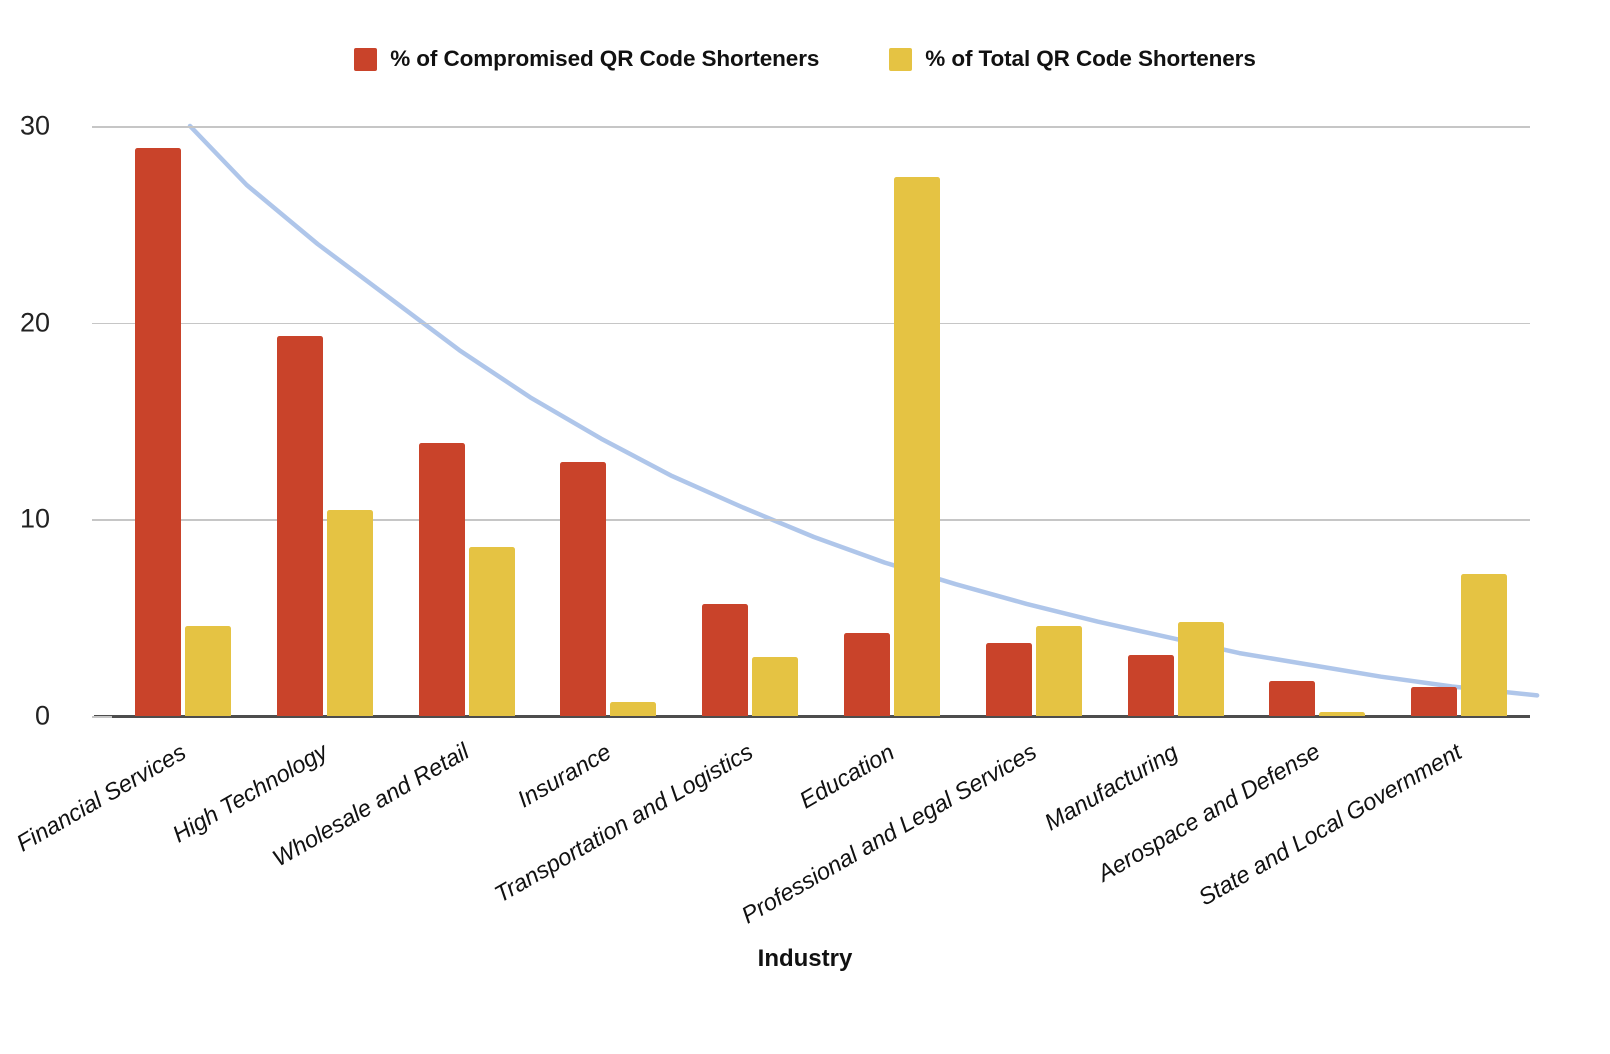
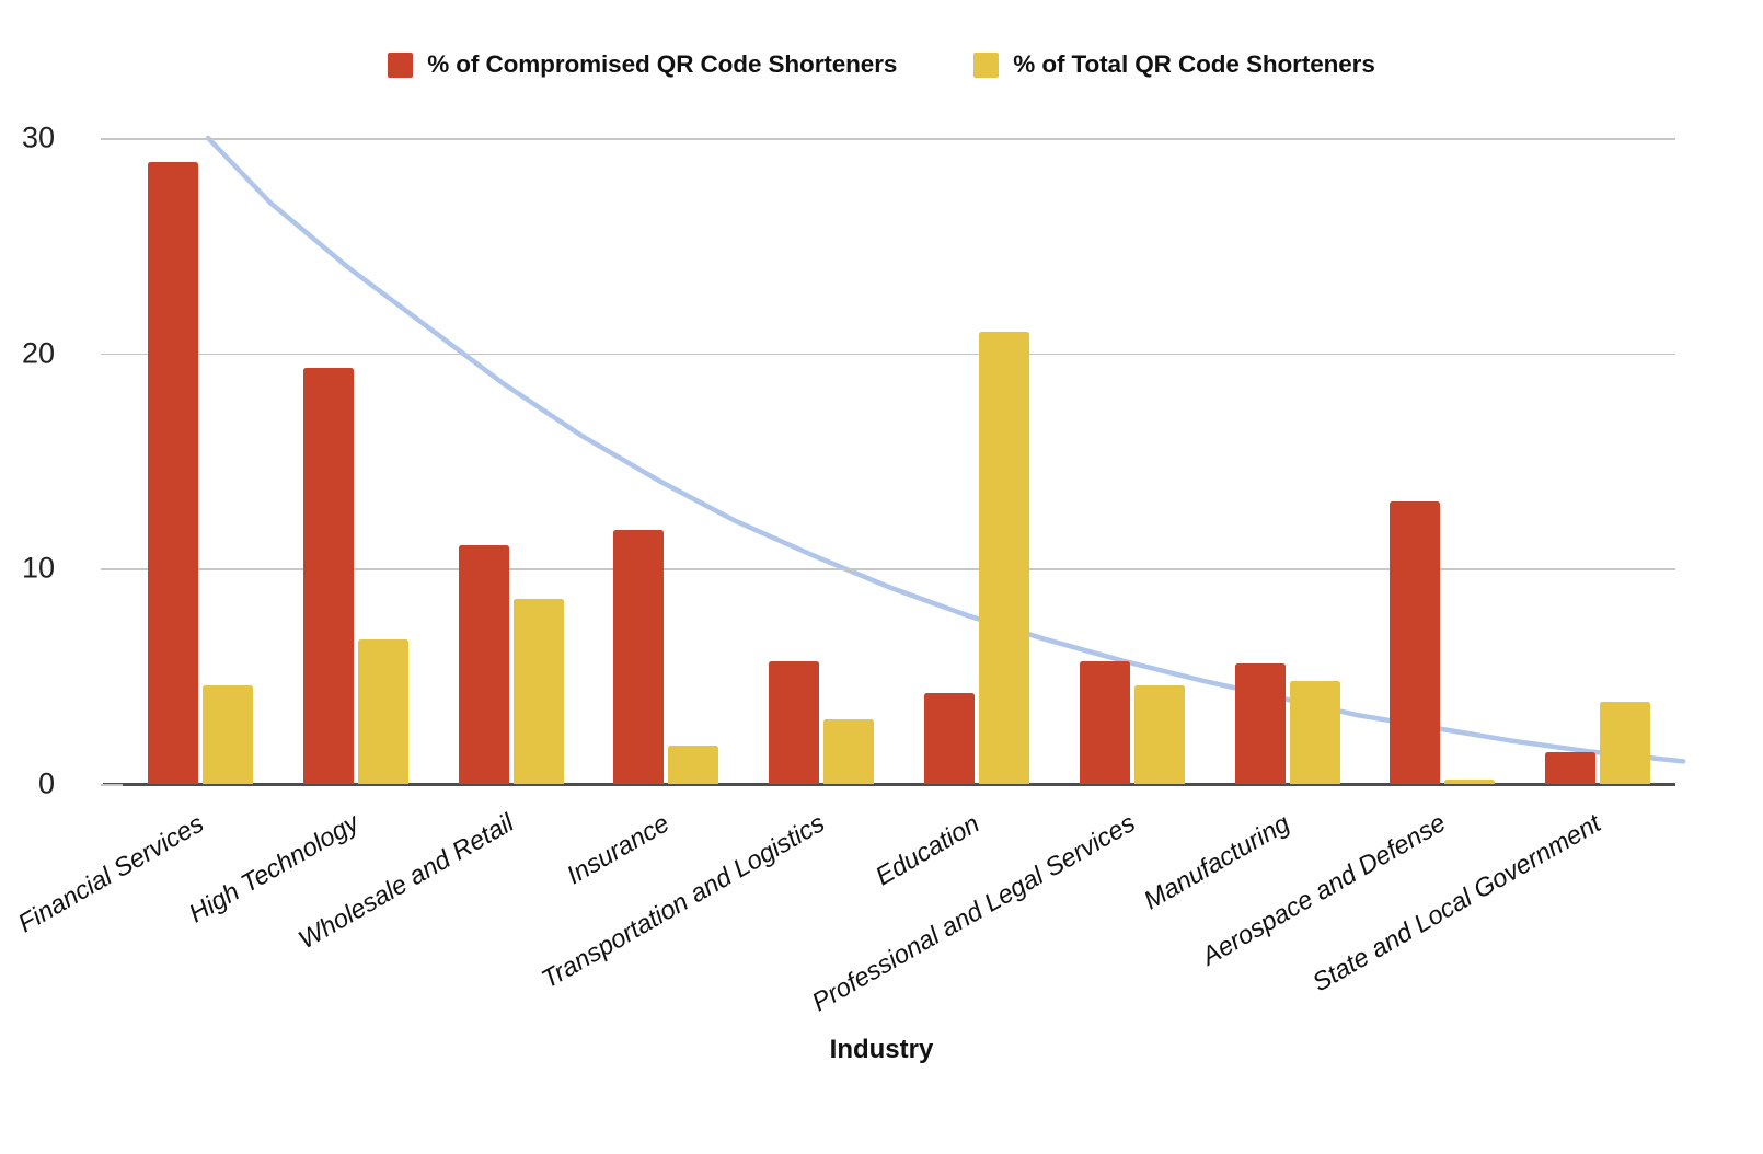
% of Total QR Code Shorteners/High Technology: 10.5 -> 6.7
% of Compromised QR Code Shorteners/Wholesale and Retail: 13.9 -> 11.1
% of Compromised QR Code Shorteners/Insurance: 12.9 -> 11.8
% of Total QR Code Shorteners/Insurance: 0.7 -> 1.8
% of Total QR Code Shorteners/Education: 27.4 -> 21.0
% of Compromised QR Code Shorteners/Professional and Legal Services: 3.7 -> 5.7
% of Compromised QR Code Shorteners/Manufacturing: 3.1 -> 5.6
% of Compromised QR Code Shorteners/Aerospace and Defense: 1.8 -> 13.1
% of Total QR Code Shorteners/State and Local Government: 7.2 -> 3.8
